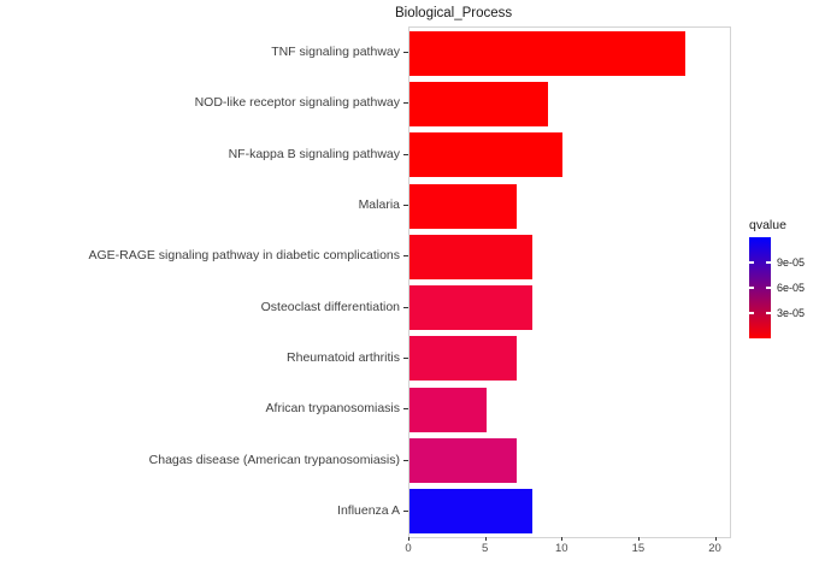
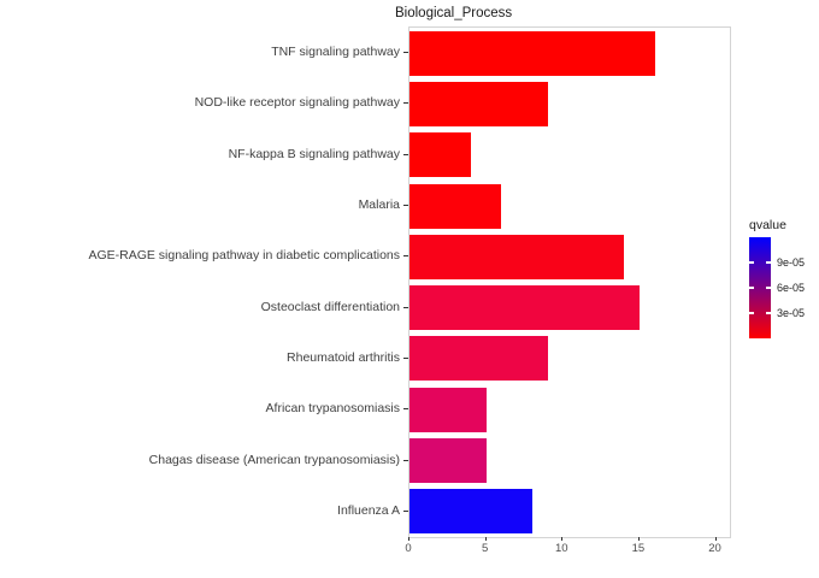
TNF signaling pathway: 18 -> 16
NF-kappa B signaling pathway: 10 -> 4
Malaria: 7 -> 6
AGE-RAGE signaling pathway in diabetic complications: 8 -> 14
Osteoclast differentiation: 8 -> 15
Rheumatoid arthritis: 7 -> 9
Chagas disease (American trypanosomiasis): 7 -> 5
